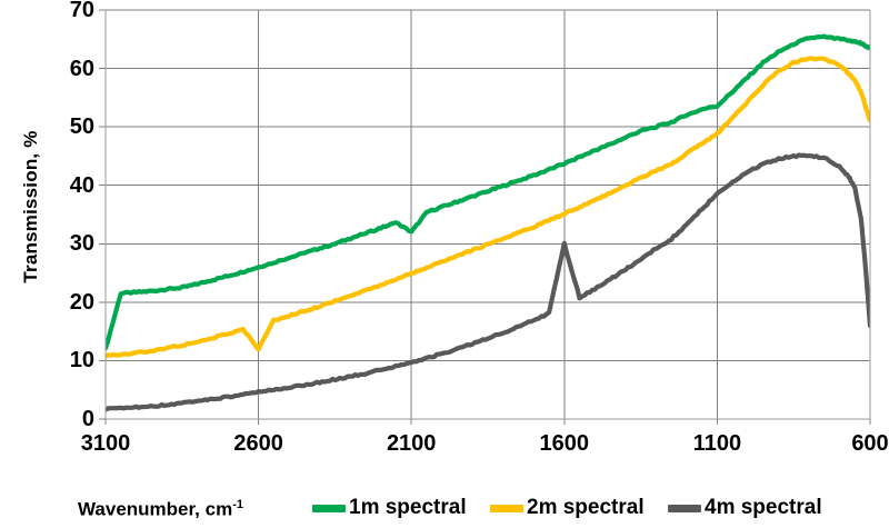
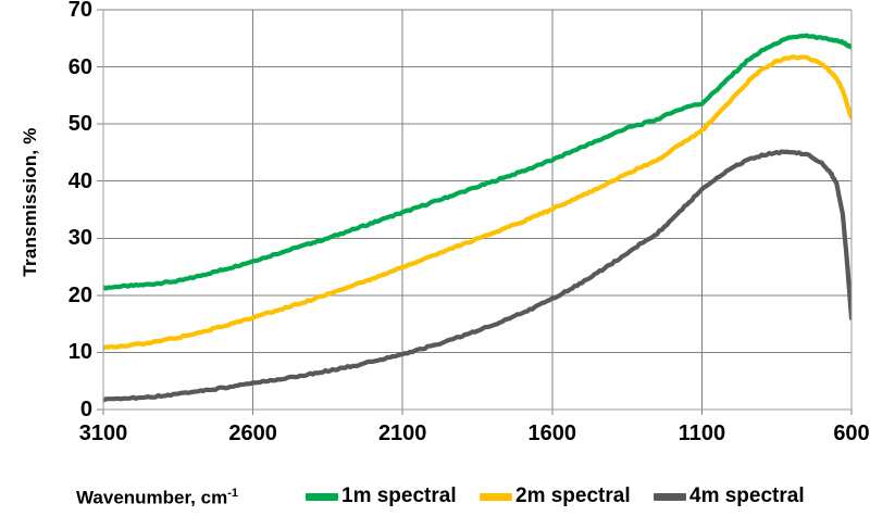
1m spectral/3100: 12 -> 21
2m spectral/2600: 12 -> 16
1m spectral/2100: 32 -> 34
4m spectral/1600: 30 -> 19
